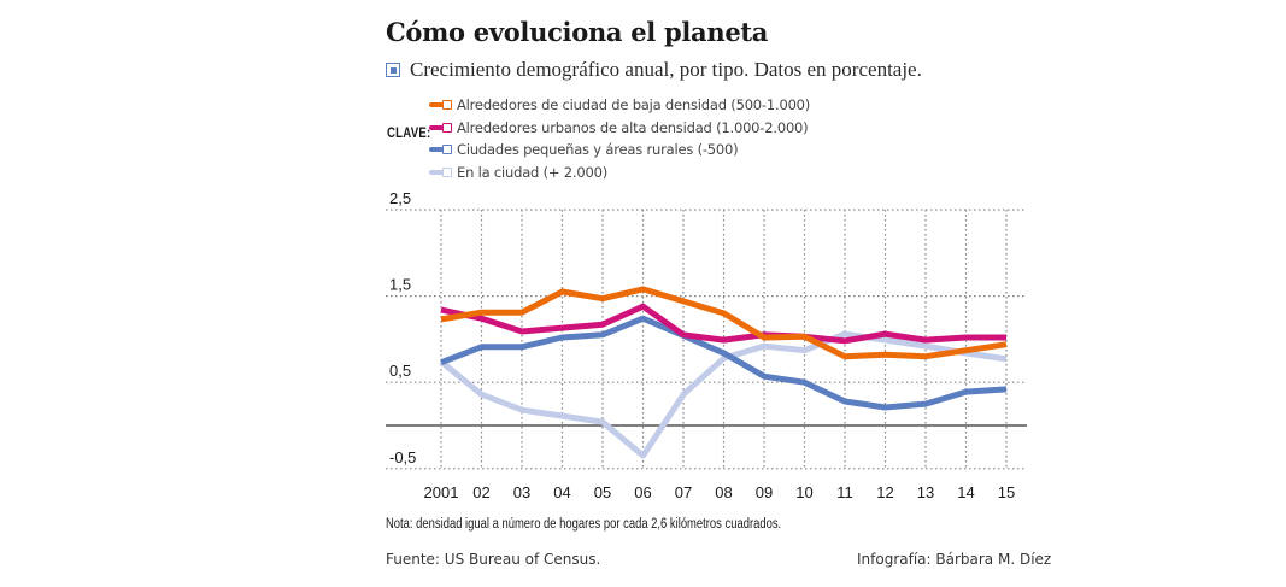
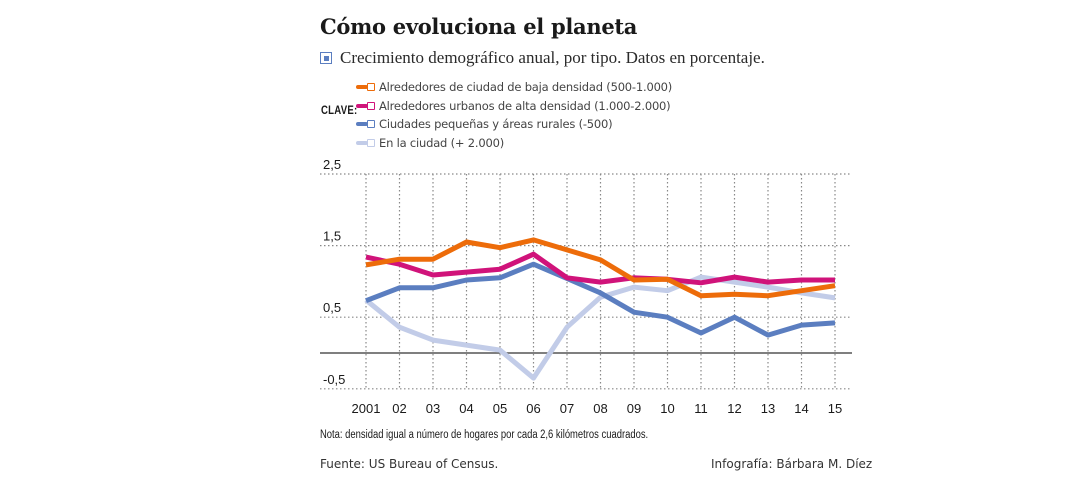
Ciudades pequeñas y áreas rurales (-500)/12: 0,2 -> 0,5
